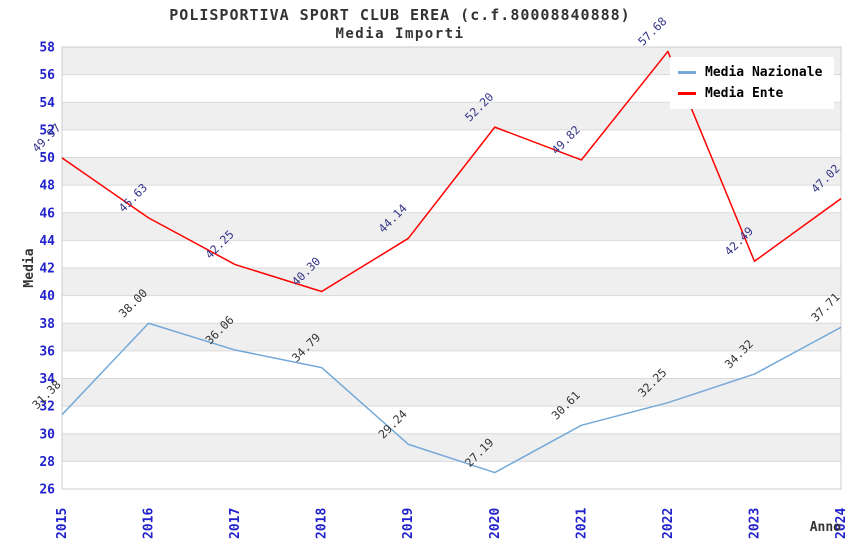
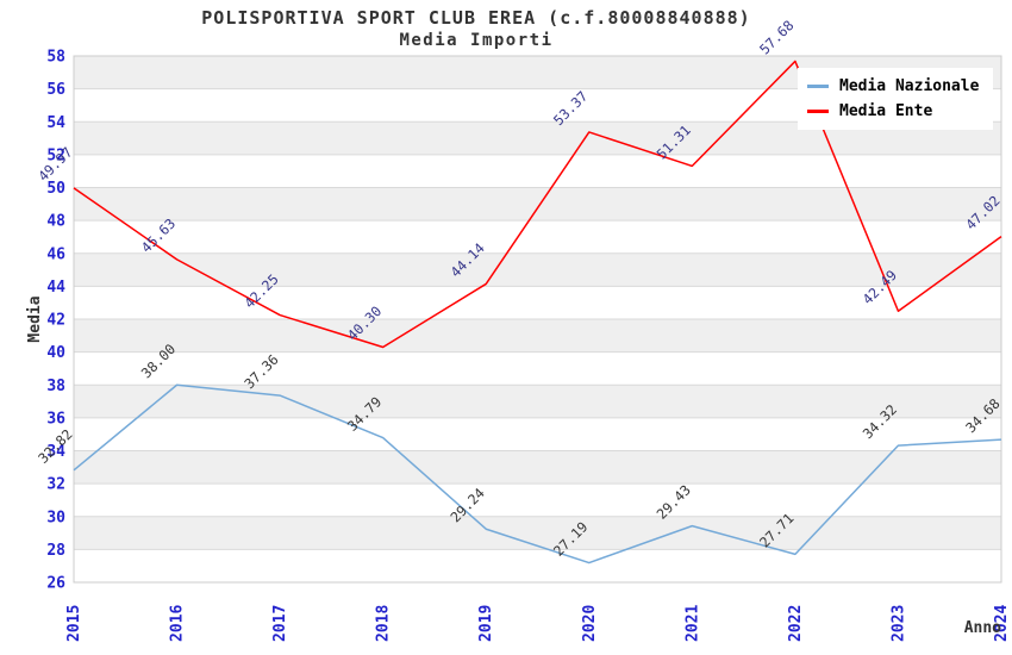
Media Nazionale/2015: 31.38 -> 32.82
Media Nazionale/2017: 36.06 -> 37.36
Media Ente/2020: 52.20 -> 53.37
Media Nazionale/2021: 30.61 -> 29.43
Media Ente/2021: 49.82 -> 51.31
Media Nazionale/2022: 32.25 -> 27.71
Media Nazionale/2024: 37.71 -> 34.68
